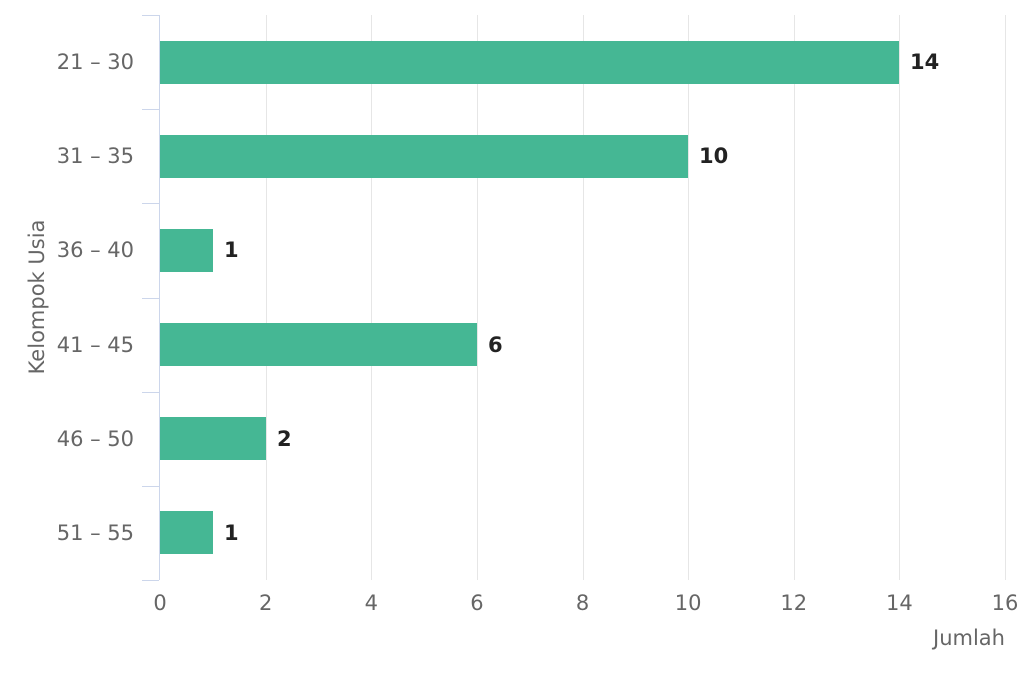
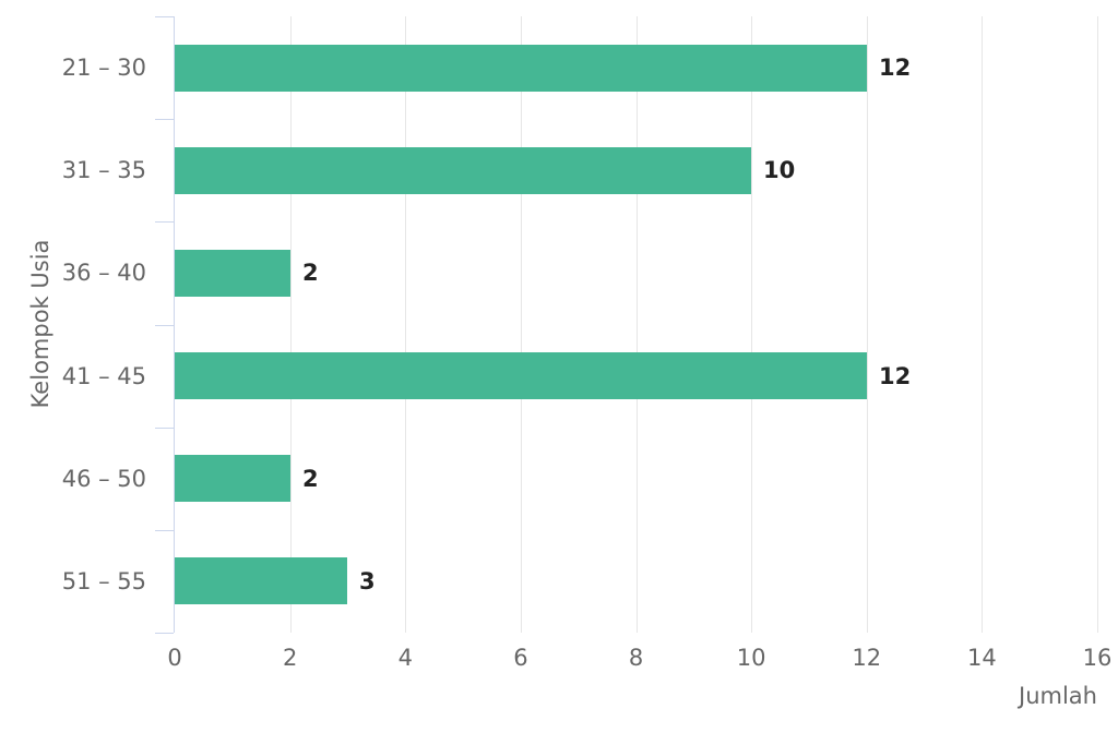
21 – 30: 14 -> 12
36 – 40: 1 -> 2
41 – 45: 6 -> 12
51 – 55: 1 -> 3
